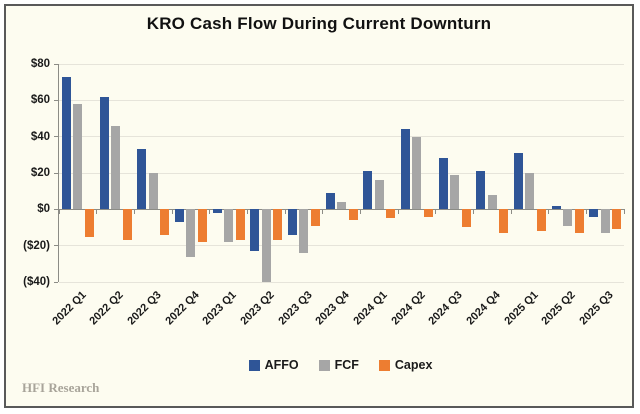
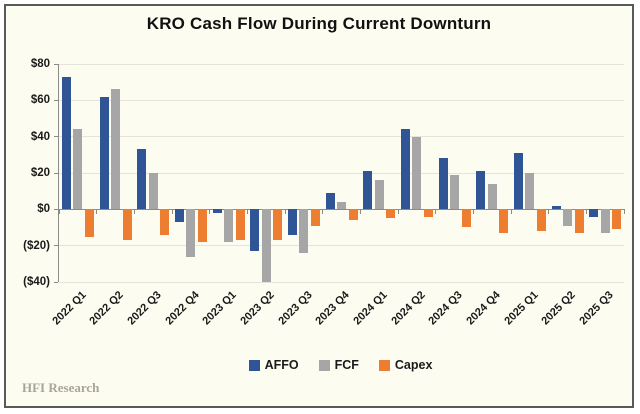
FCF/2022 Q1: $58 -> $44
FCF/2022 Q2: $46 -> $66
FCF/2024 Q4: $8 -> $14
